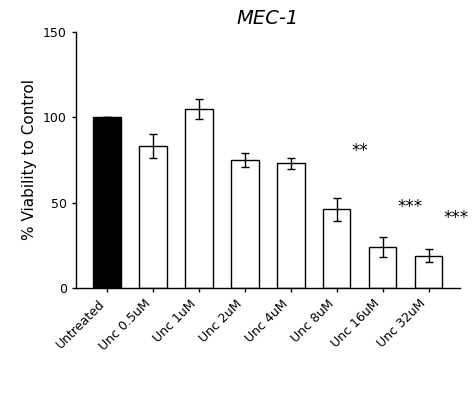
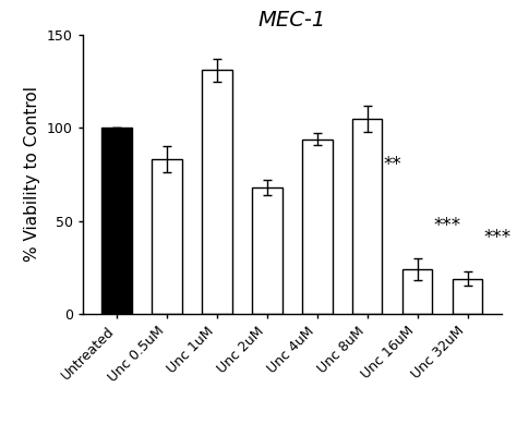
Unc 1uM: 105 -> 131
Unc 2uM: 75 -> 68
Unc 4uM: 73 -> 94
Unc 8uM: 46 -> 105
